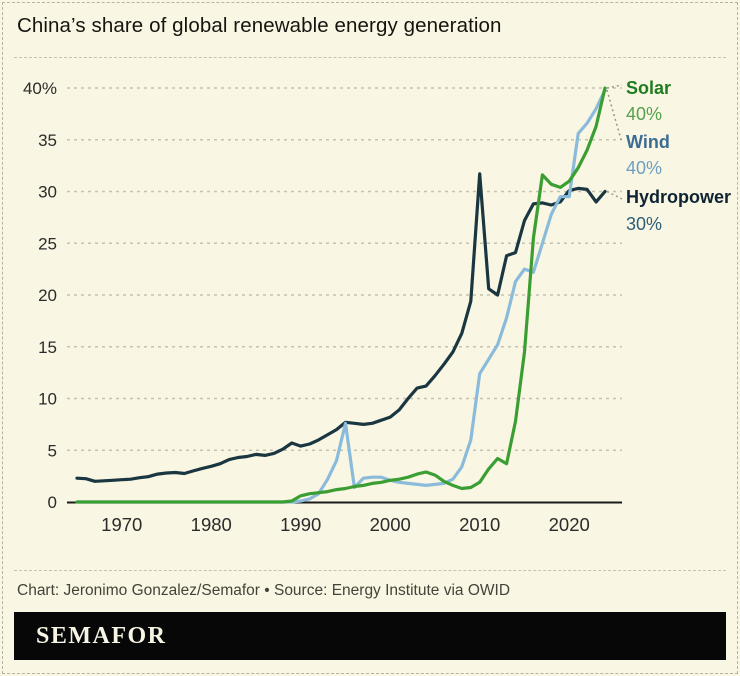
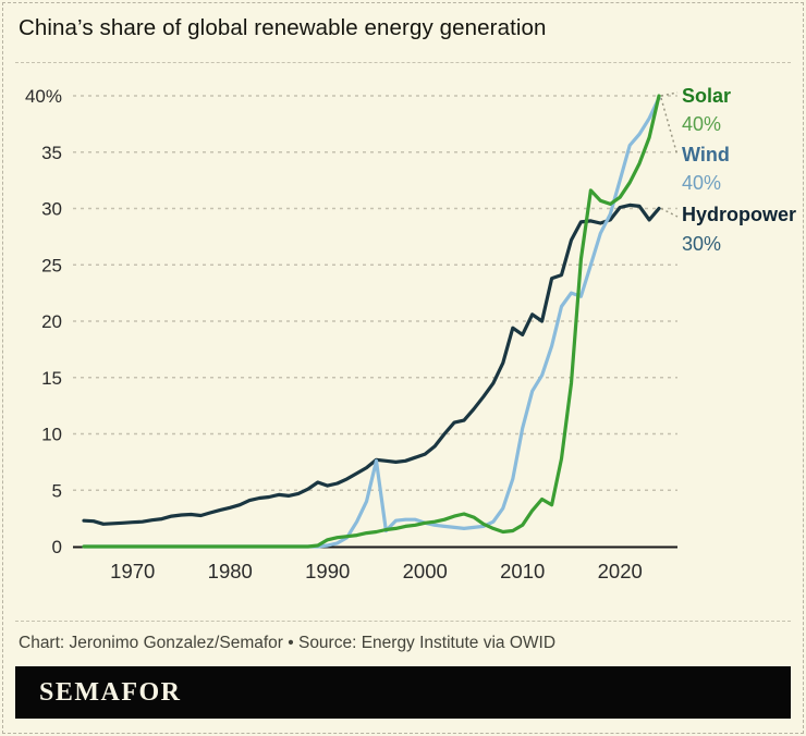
Hydropower/2010: 31.7% -> 18.8%
Wind/2010: 12.4% -> 10.5%
Wind/2020: 29.5% -> 32.5%
